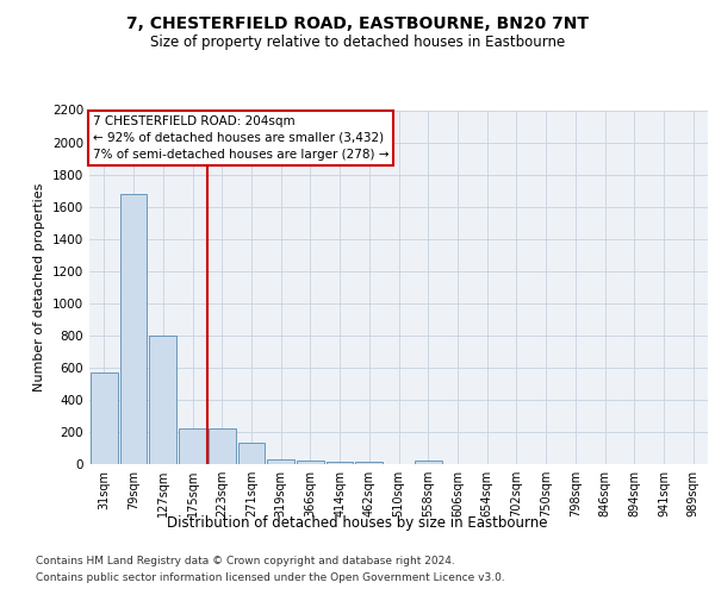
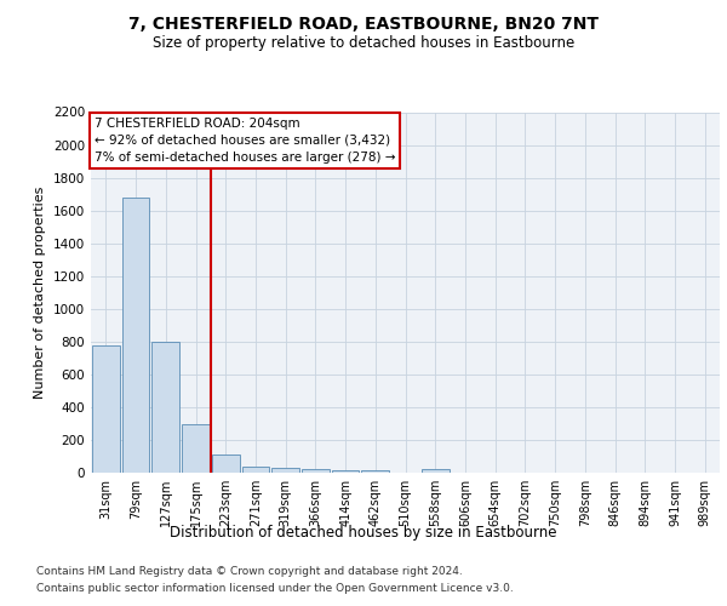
31sqm: 570 -> 780
175sqm: 220 -> 300
223sqm: 220 -> 110
271sqm: 130 -> 40
